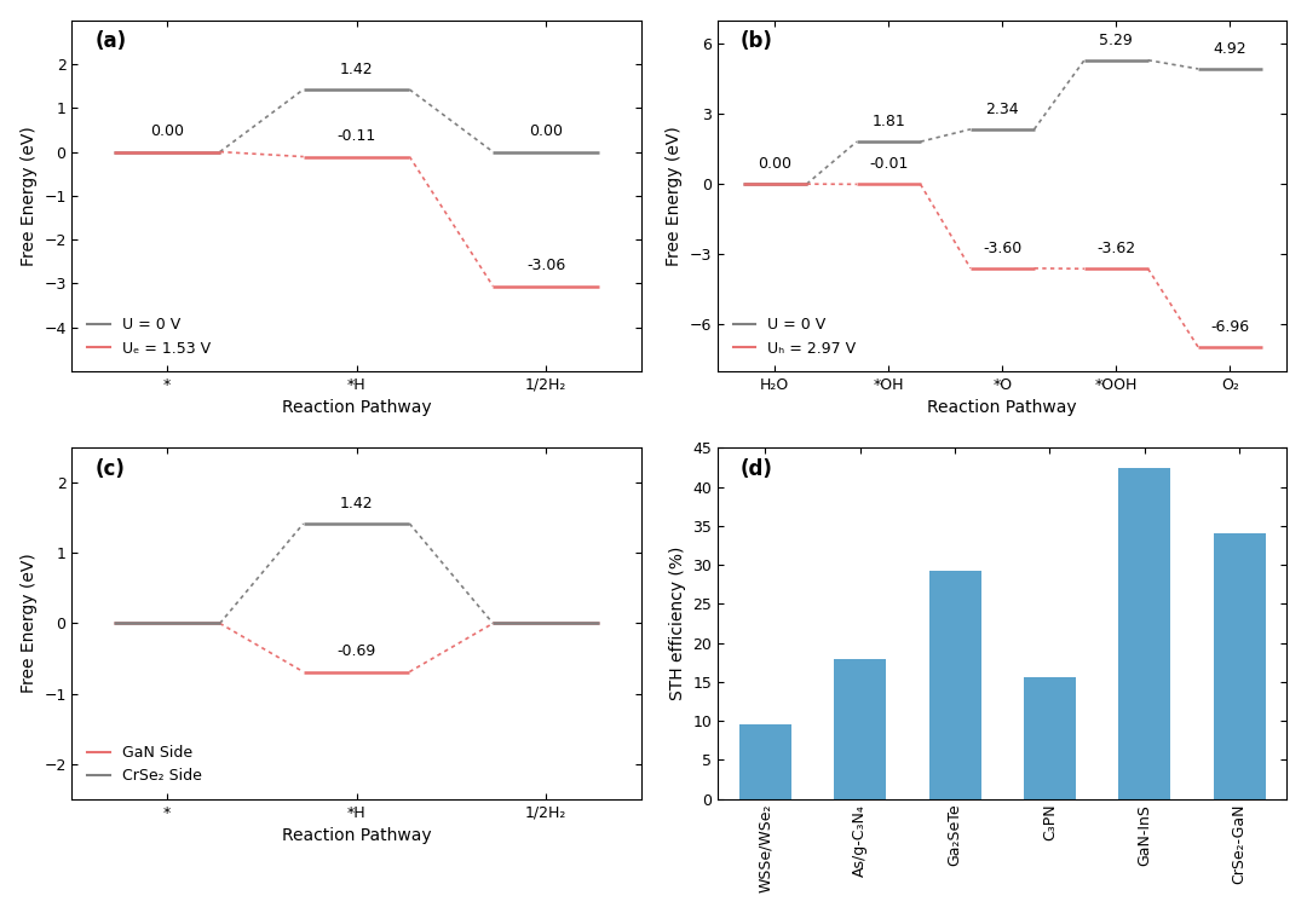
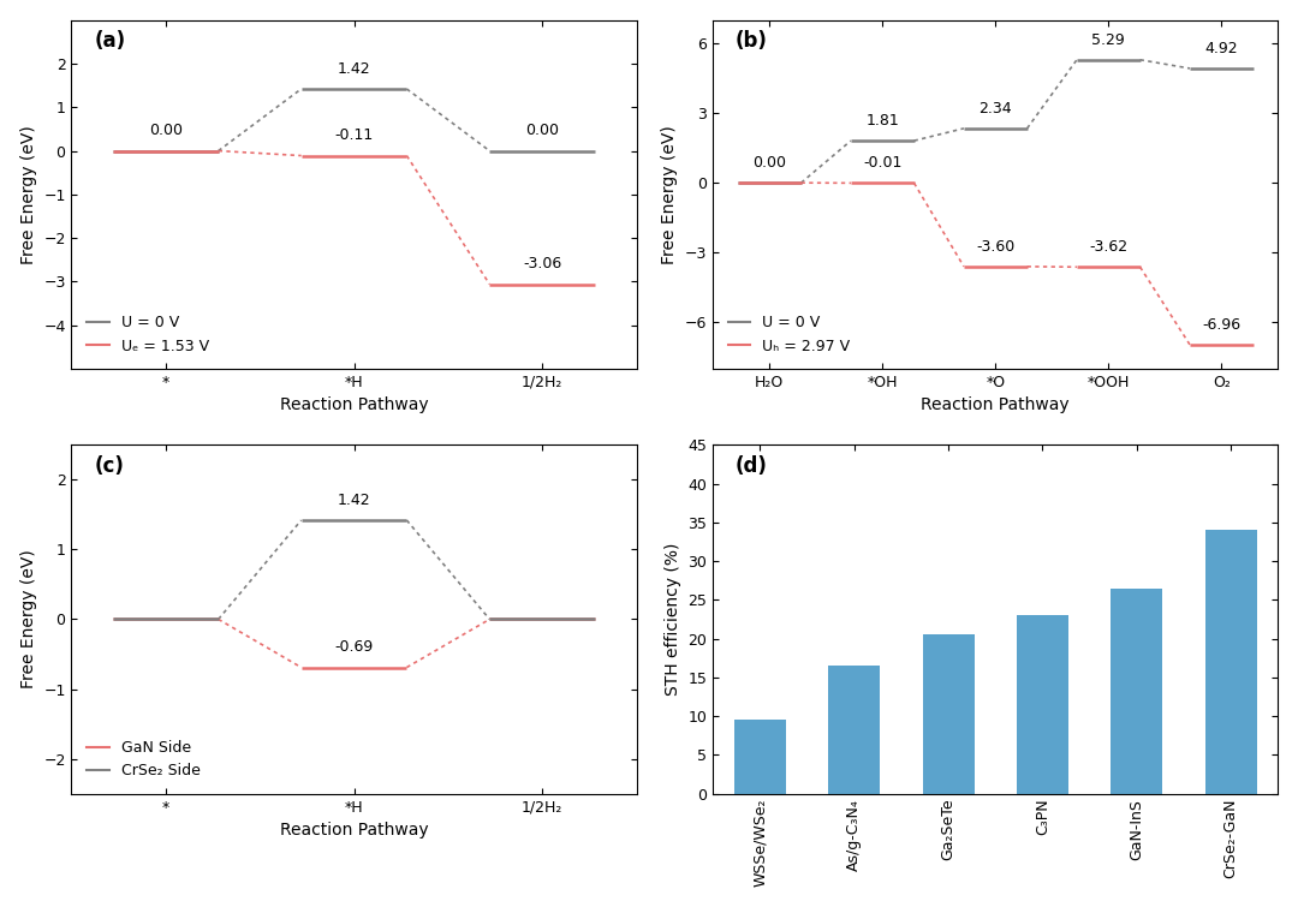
As/g-C₃N₄: 18.0 -> 16.5
Ga₂SeTe: 29.2 -> 20.5
C₃PN: 15.6 -> 23.0
GaN-InS: 42.4 -> 26.5
